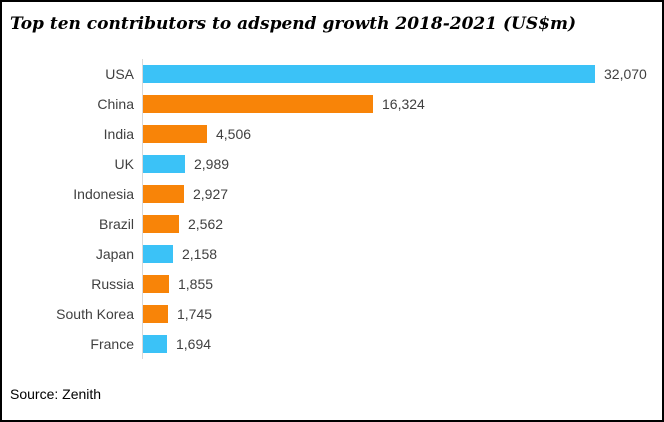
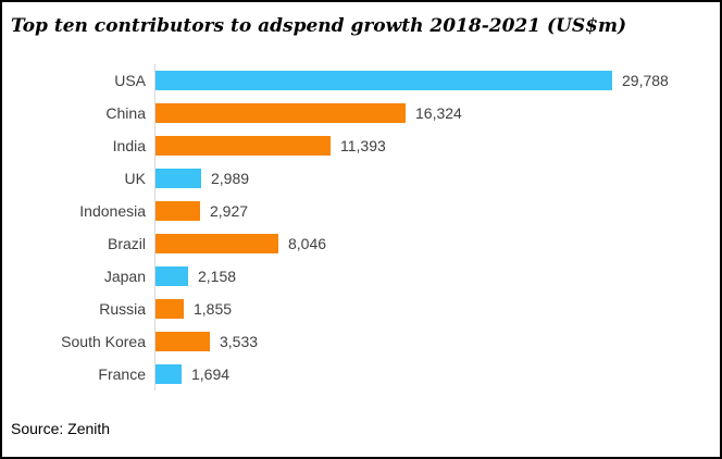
USA: 32,070 -> 29,788
India: 4,506 -> 11,393
Brazil: 2,562 -> 8,046
South Korea: 1,745 -> 3,533
